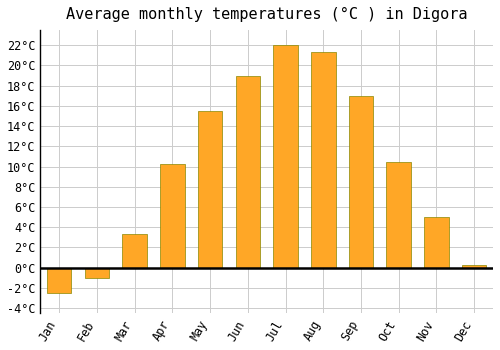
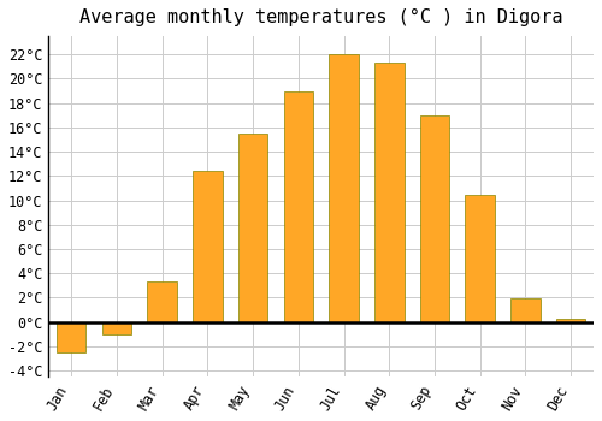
Apr: 10.3°C -> 12.4°C
Nov: 5.0°C -> 1.9°C
